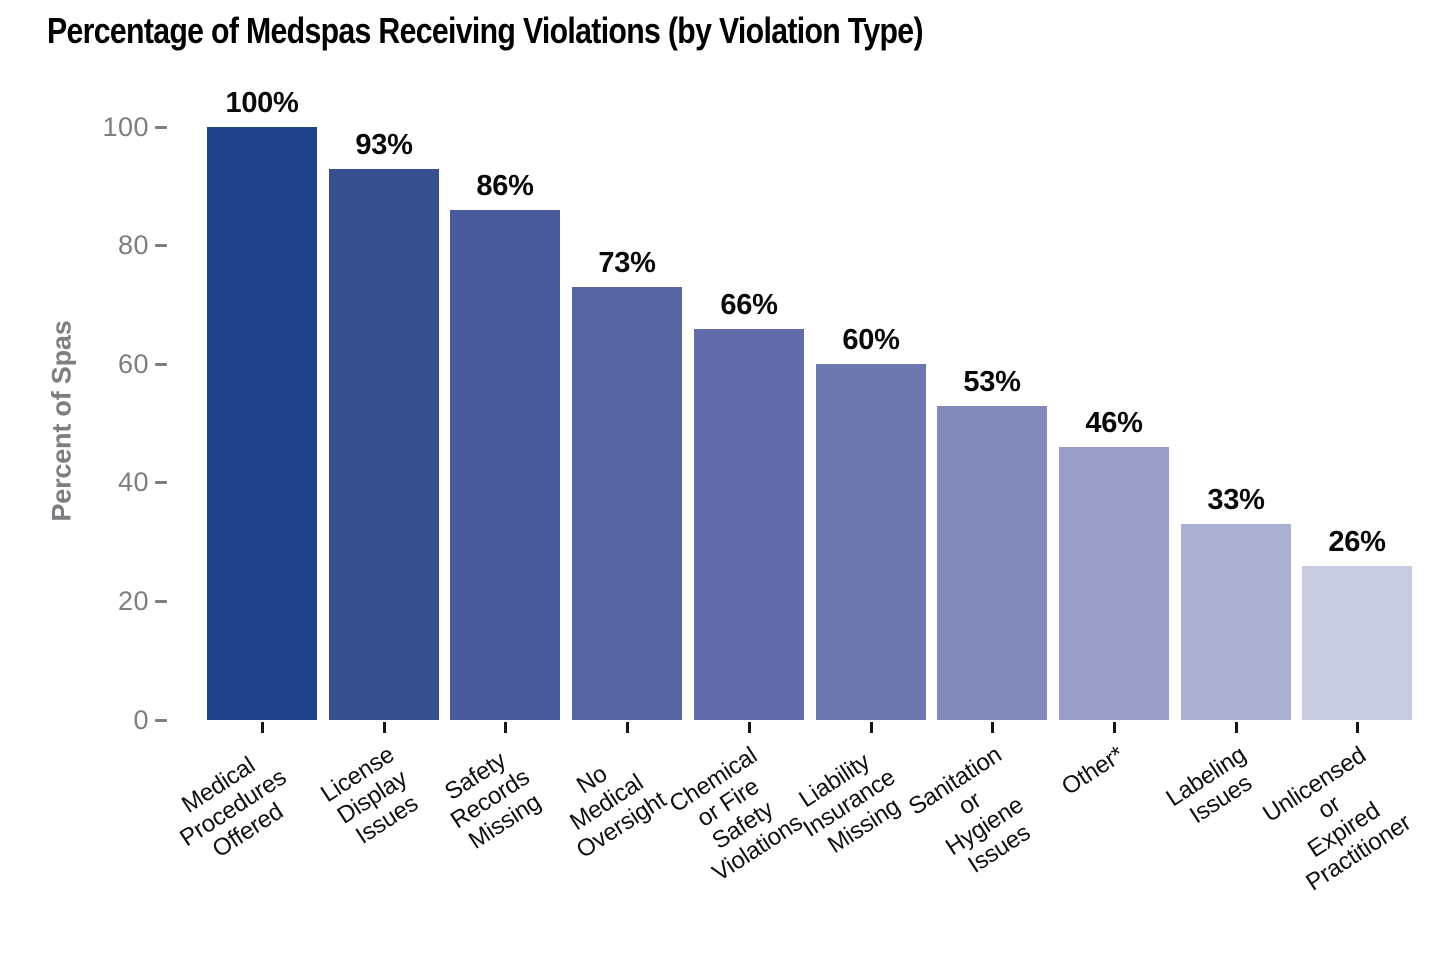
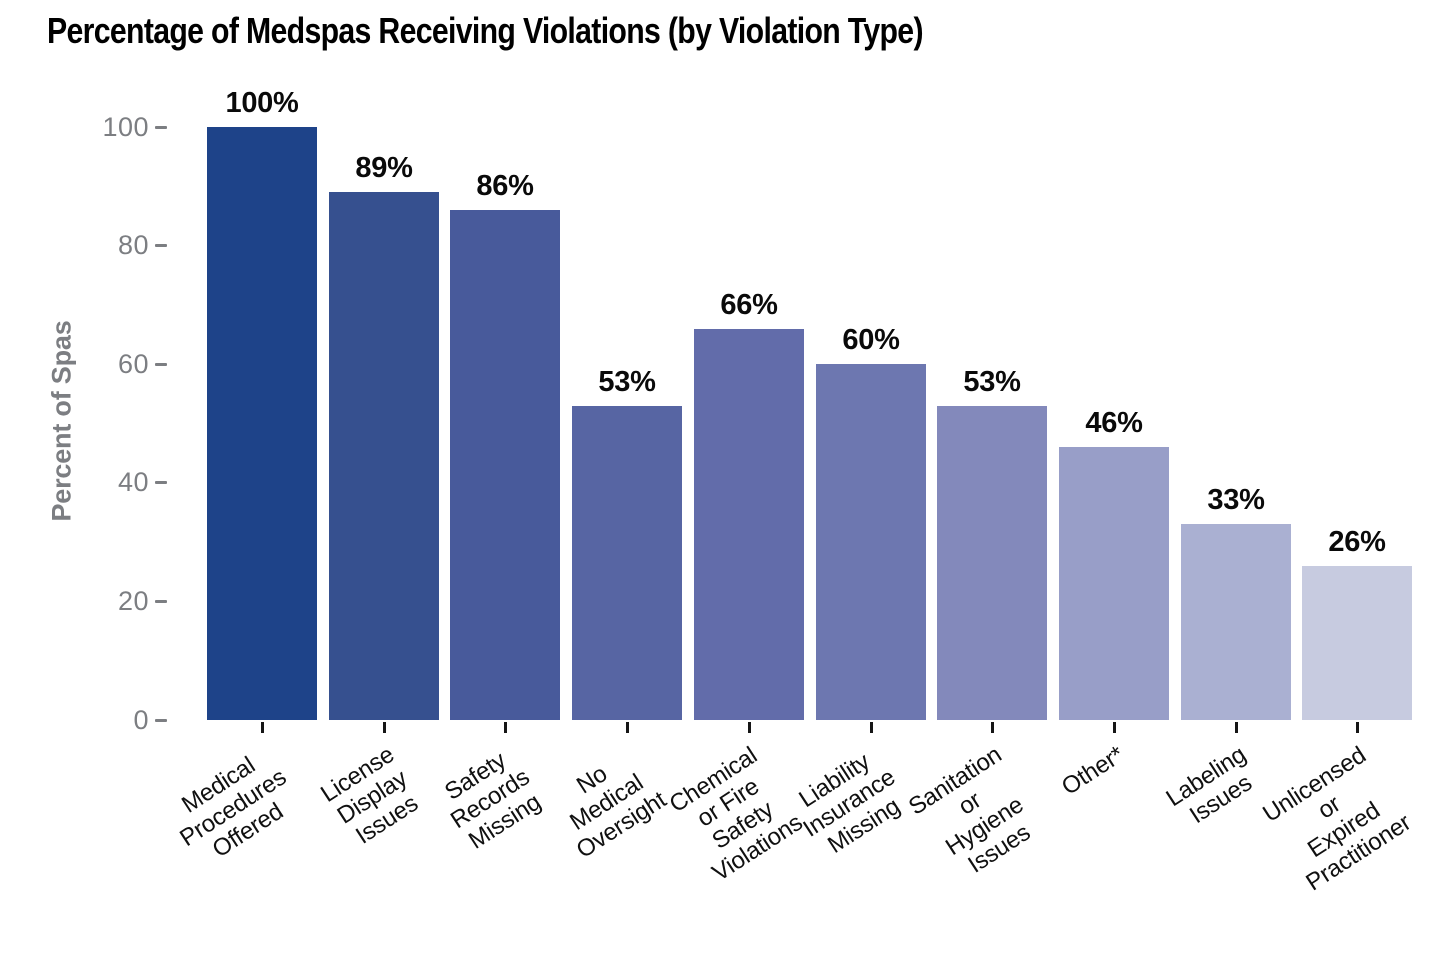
License Display Issues: 93% -> 89%
No Medical Oversight: 73% -> 53%
